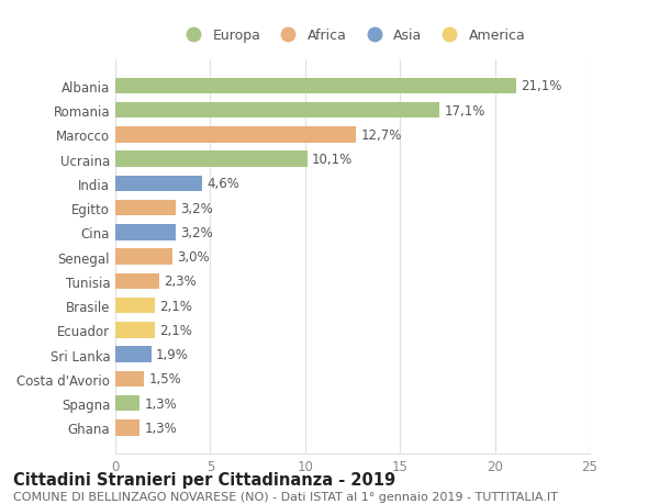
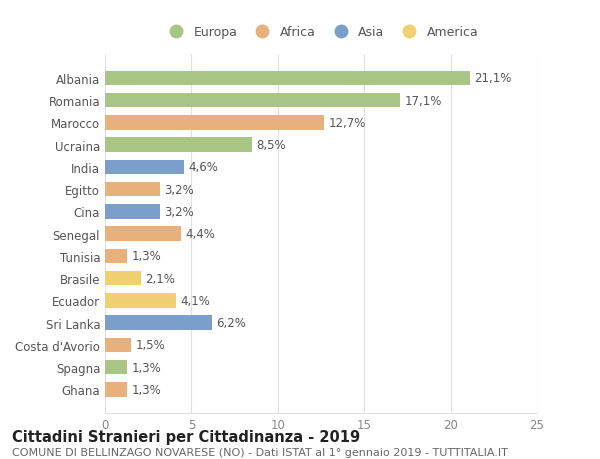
Ucraina: 10,1% -> 8,5%
Senegal: 3,0% -> 4,4%
Tunisia: 2,3% -> 1,3%
Ecuador: 2,1% -> 4,1%
Sri Lanka: 1,9% -> 6,2%
